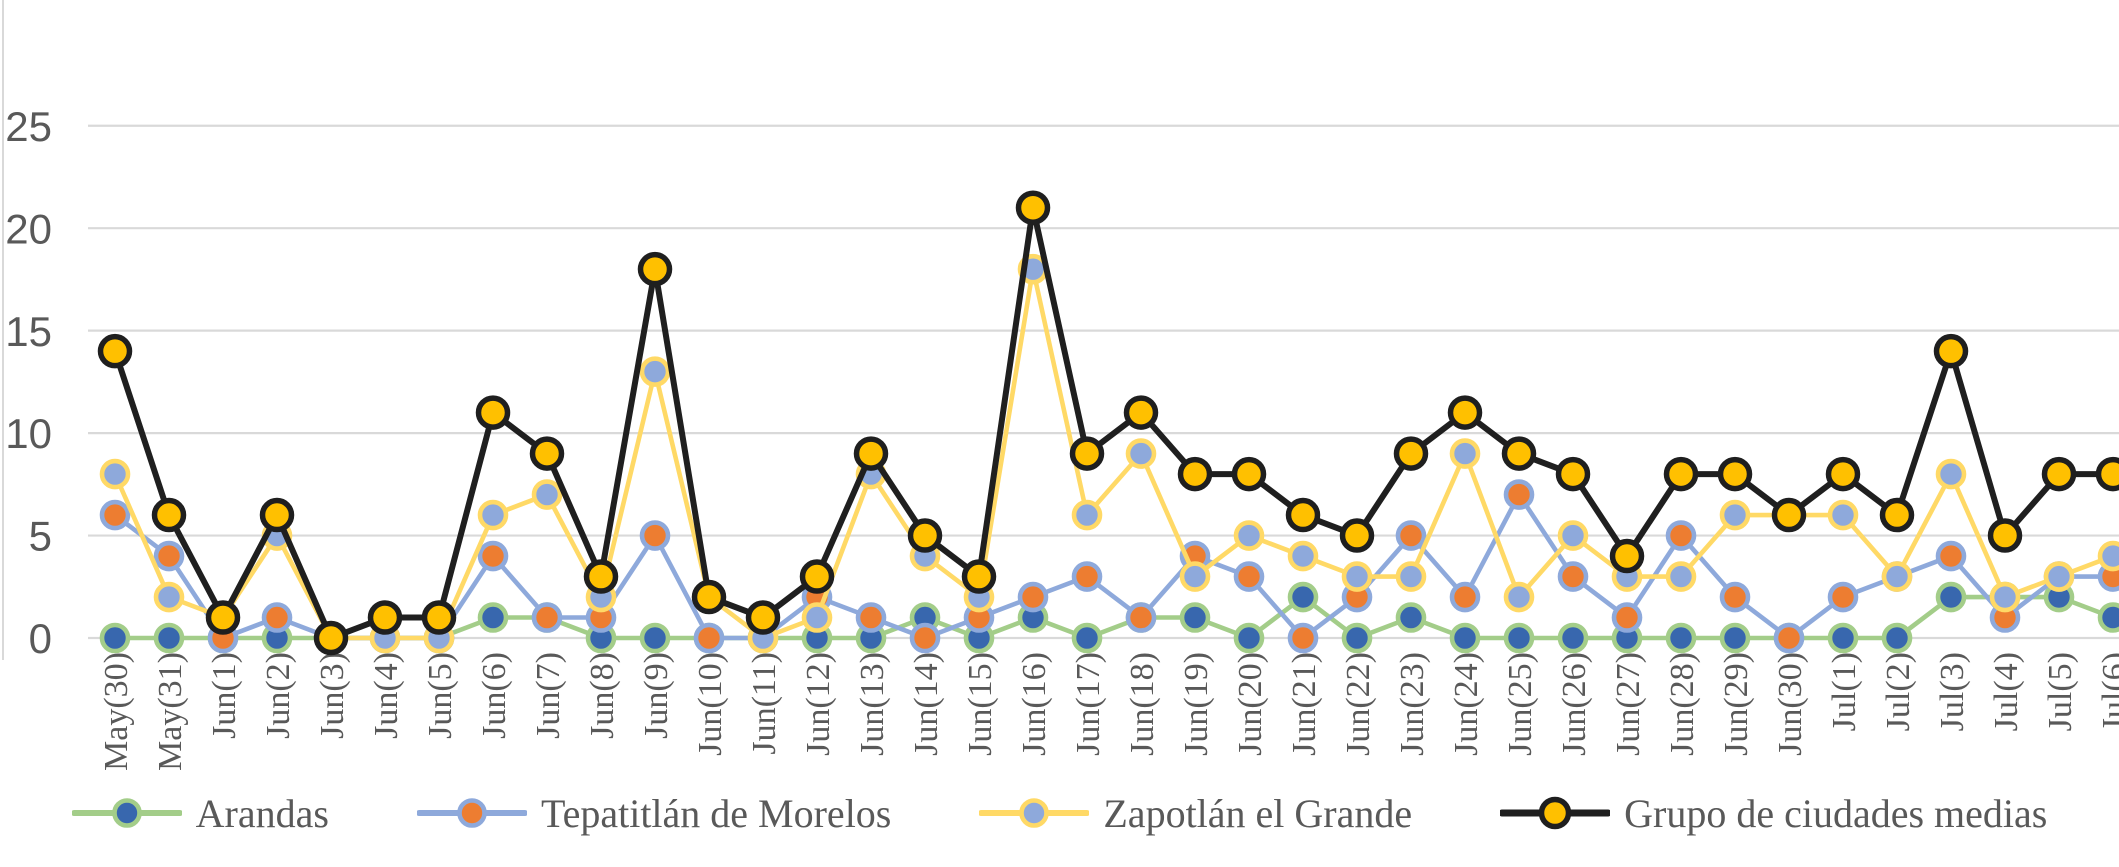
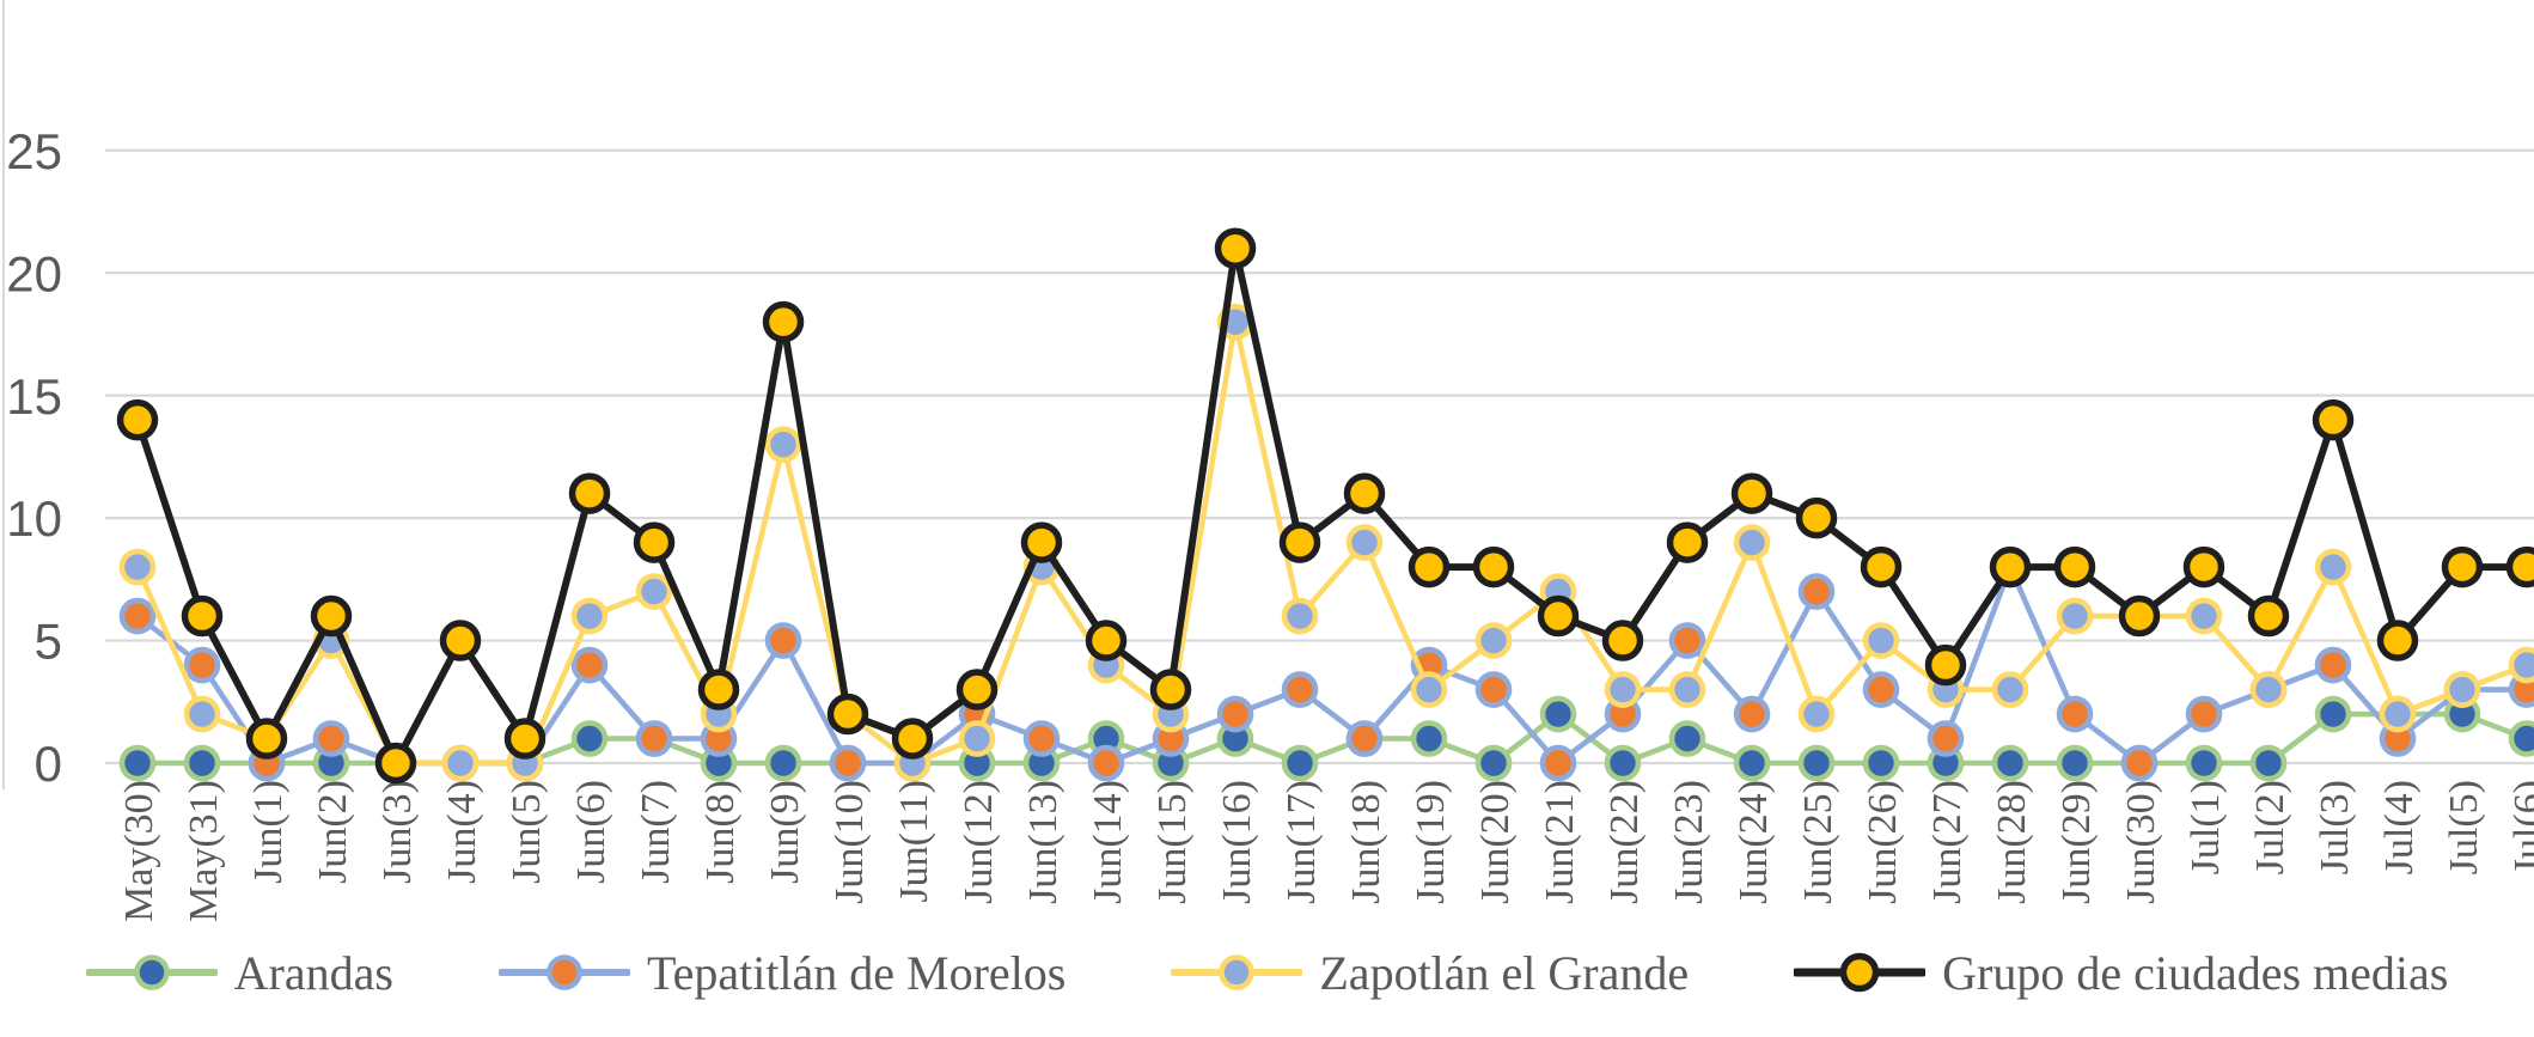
Grupo de ciudades medias/Jun(4): 1 -> 5
Zapotlán el Grande/Jun(21): 4 -> 7
Grupo de ciudades medias/Jun(25): 9 -> 10
Tepatitlán de Morelos/Jun(28): 5 -> 8
